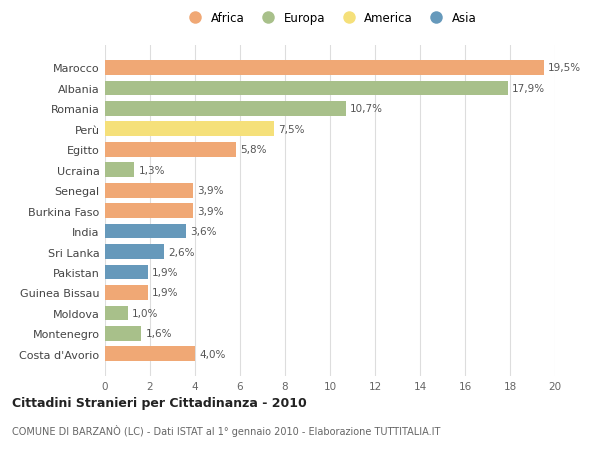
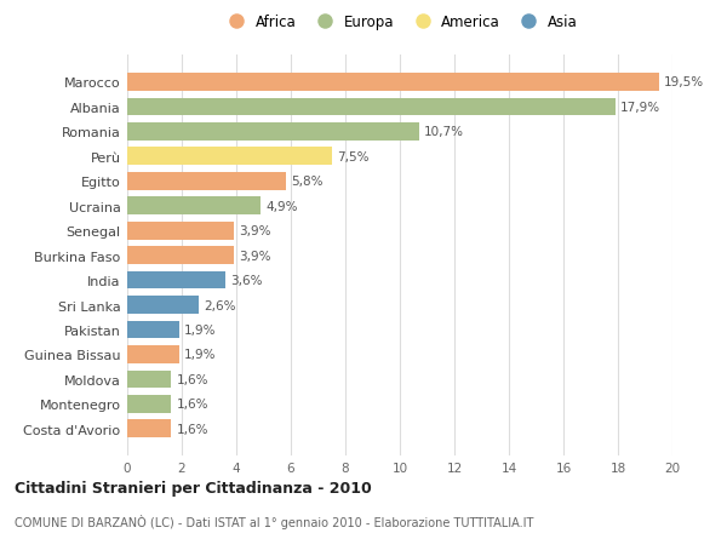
Ucraina: 1,3% -> 4,9%
Moldova: 1,0% -> 1,6%
Costa d'Avorio: 4,0% -> 1,6%
